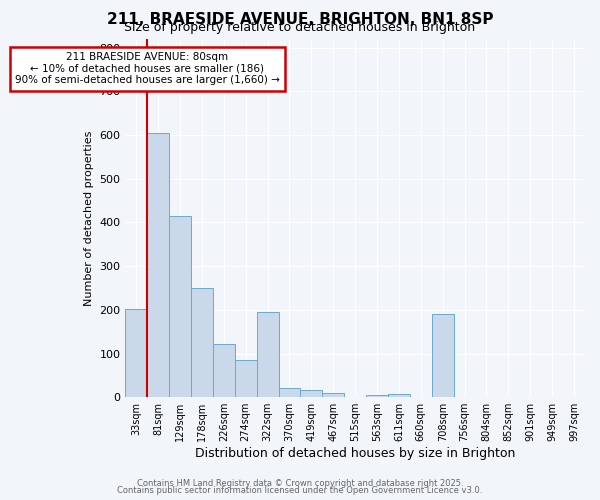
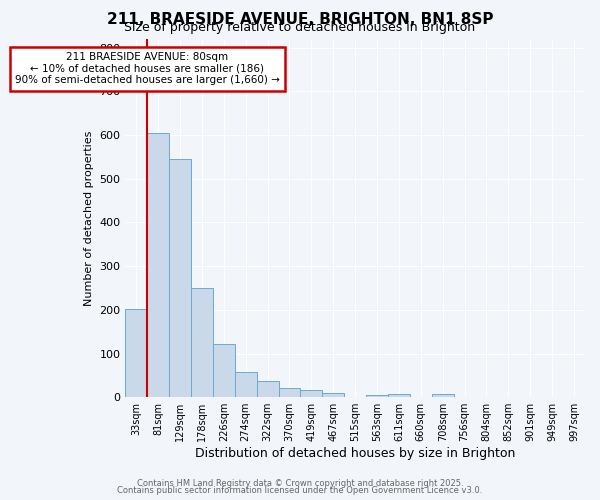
129sqm: 415 -> 545
274sqm: 85 -> 57
322sqm: 195 -> 36
708sqm: 190 -> 7
